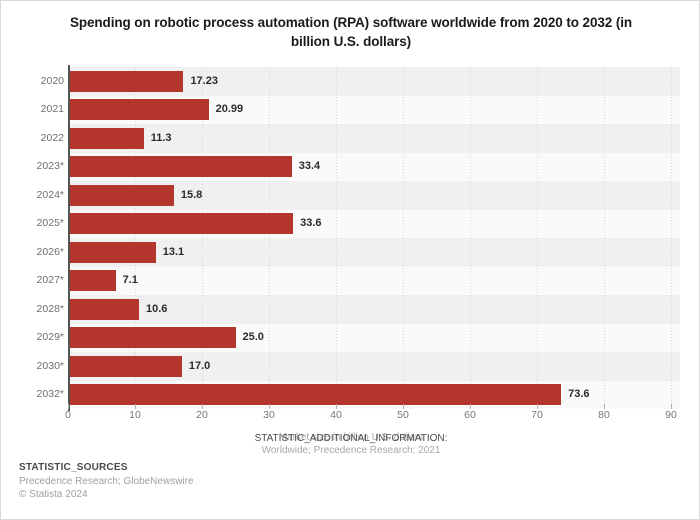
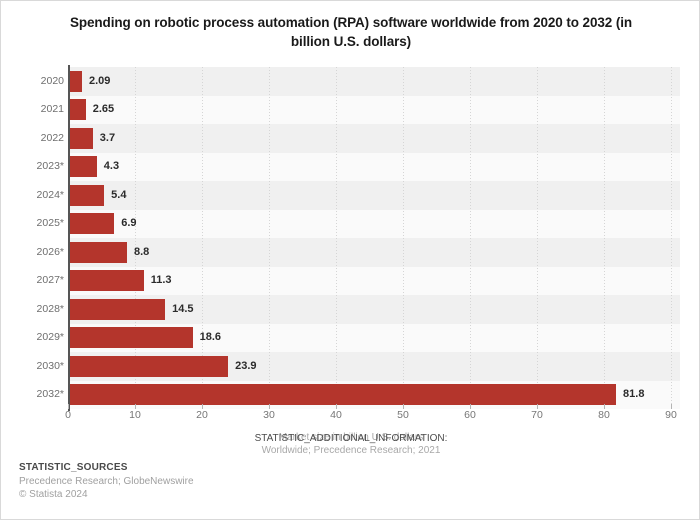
2020: 17.23 -> 2.09
2021: 20.99 -> 2.65
2022: 11.3 -> 3.7
2023*: 33.4 -> 4.3
2024*: 15.8 -> 5.4
2025*: 33.6 -> 6.9
2026*: 13.1 -> 8.8
2027*: 7.1 -> 11.3
2028*: 10.6 -> 14.5
2029*: 25.0 -> 18.6
2030*: 17.0 -> 23.9
2032*: 73.6 -> 81.8
